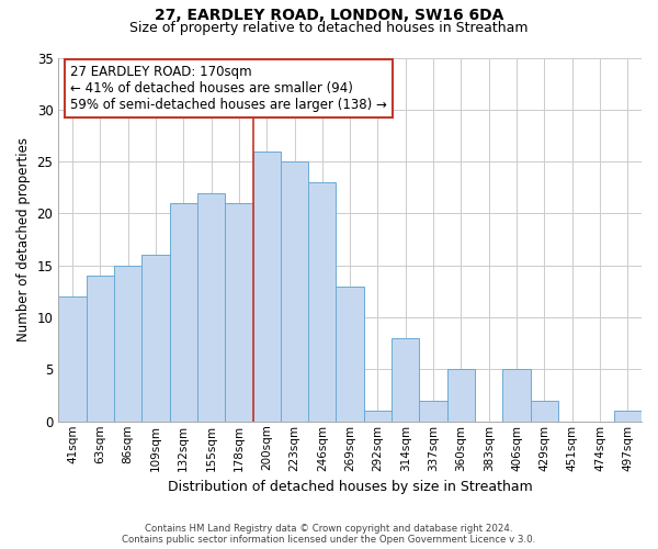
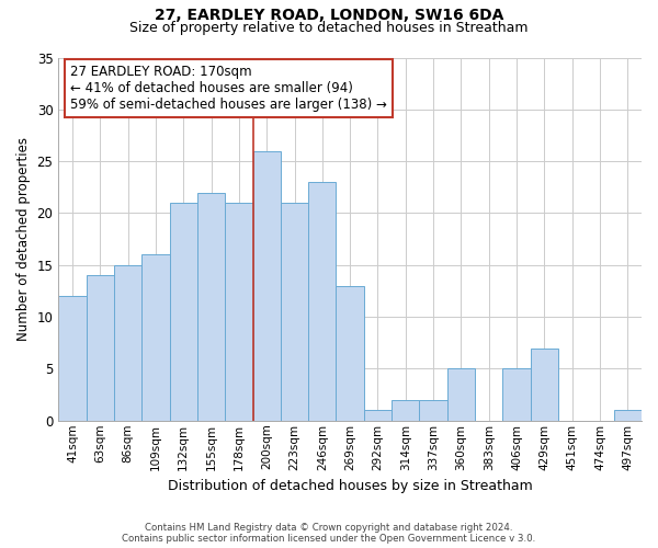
223sqm: 25 -> 21
314sqm: 8 -> 2
429sqm: 2 -> 7
